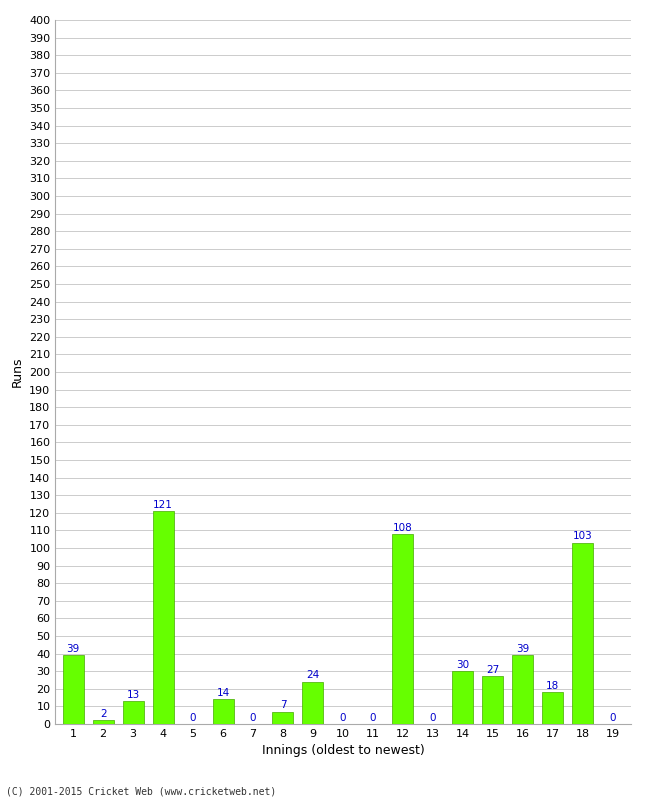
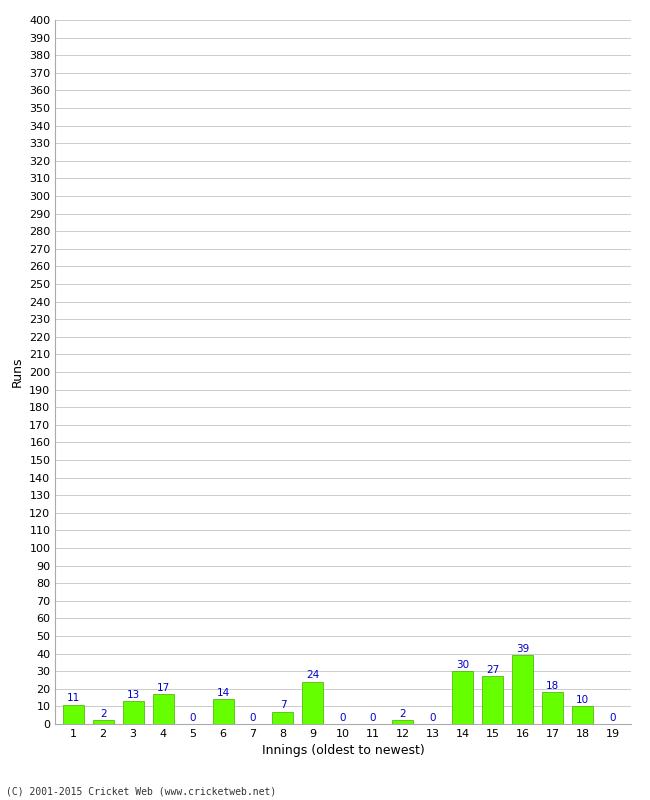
1: 39 -> 11
4: 121 -> 17
12: 108 -> 2
18: 103 -> 10
